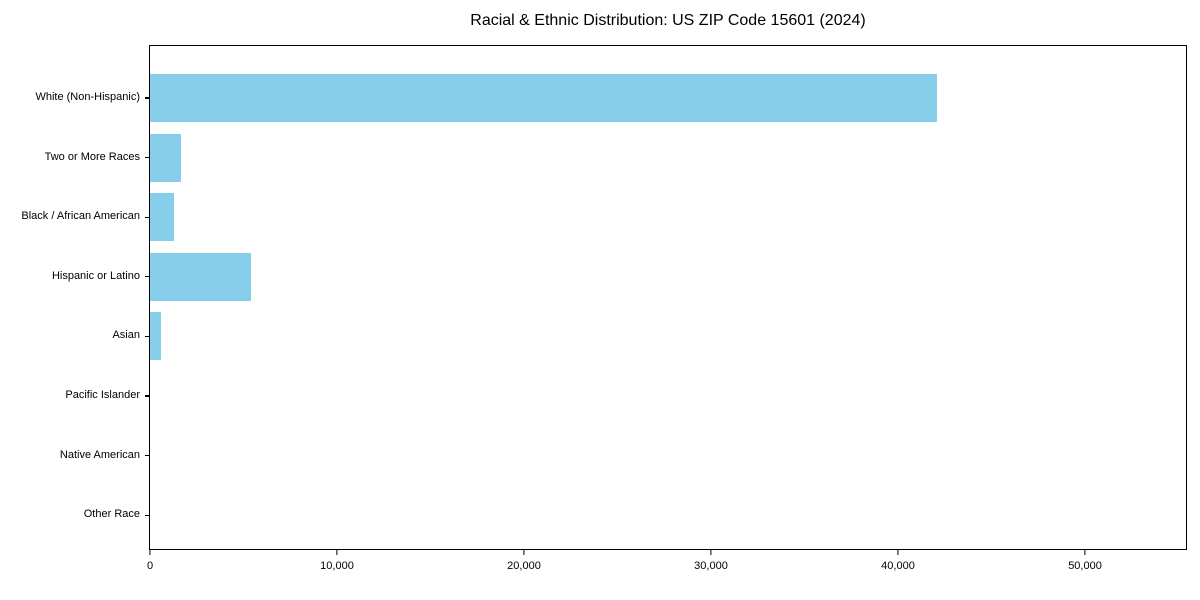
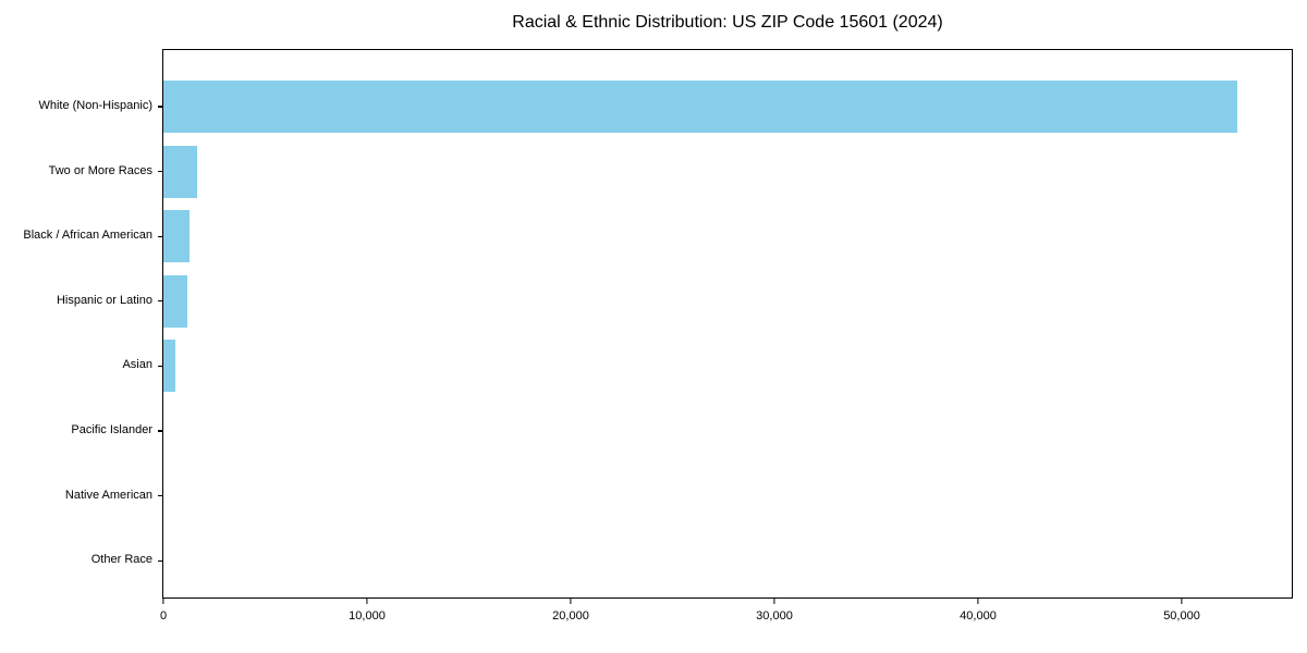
White (Non-Hispanic): 42100 -> 52700
Hispanic or Latino: 5400 -> 1200
